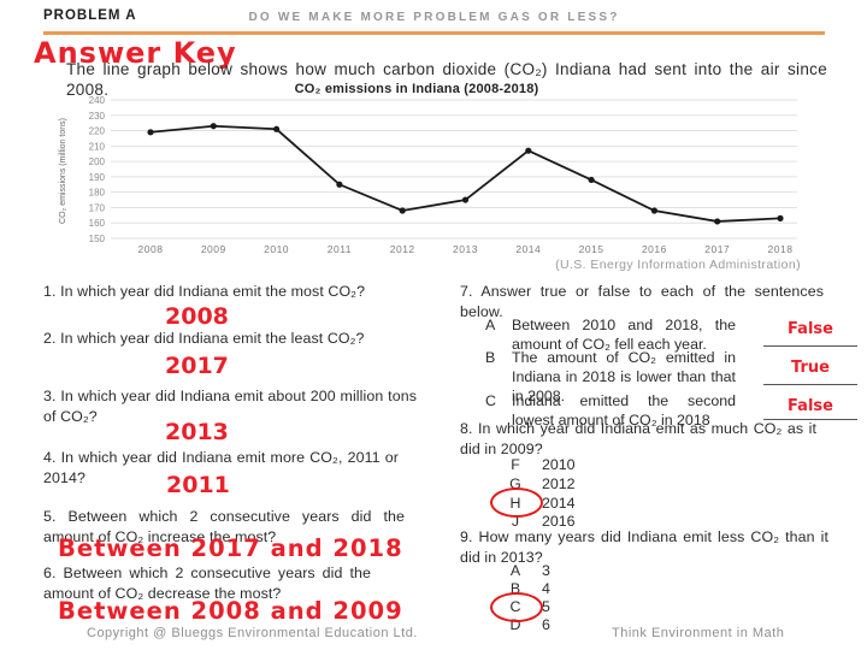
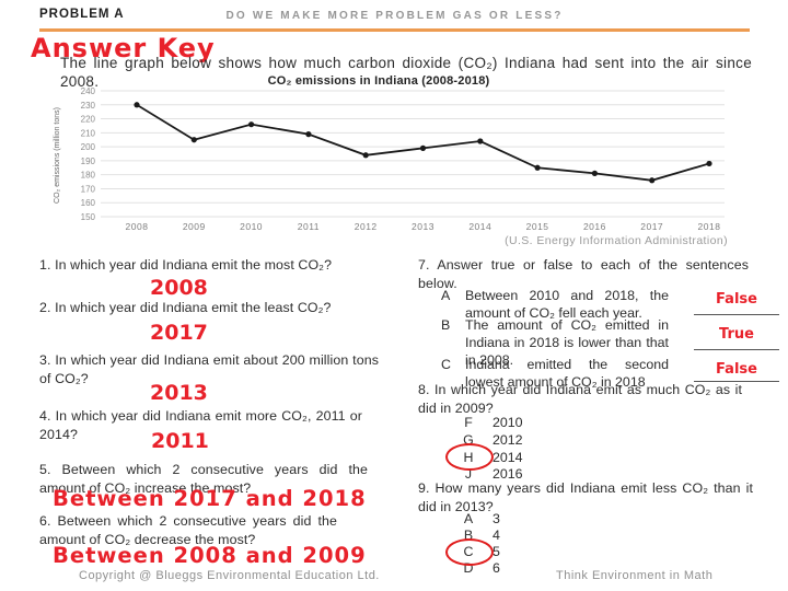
2008: 219 -> 230
2009: 223 -> 205
2010: 221 -> 216
2011: 185 -> 209
2012: 168 -> 194
2013: 175 -> 199
2014: 207 -> 204
2015: 188 -> 185
2016: 168 -> 181
2017: 161 -> 176
2018: 163 -> 188
